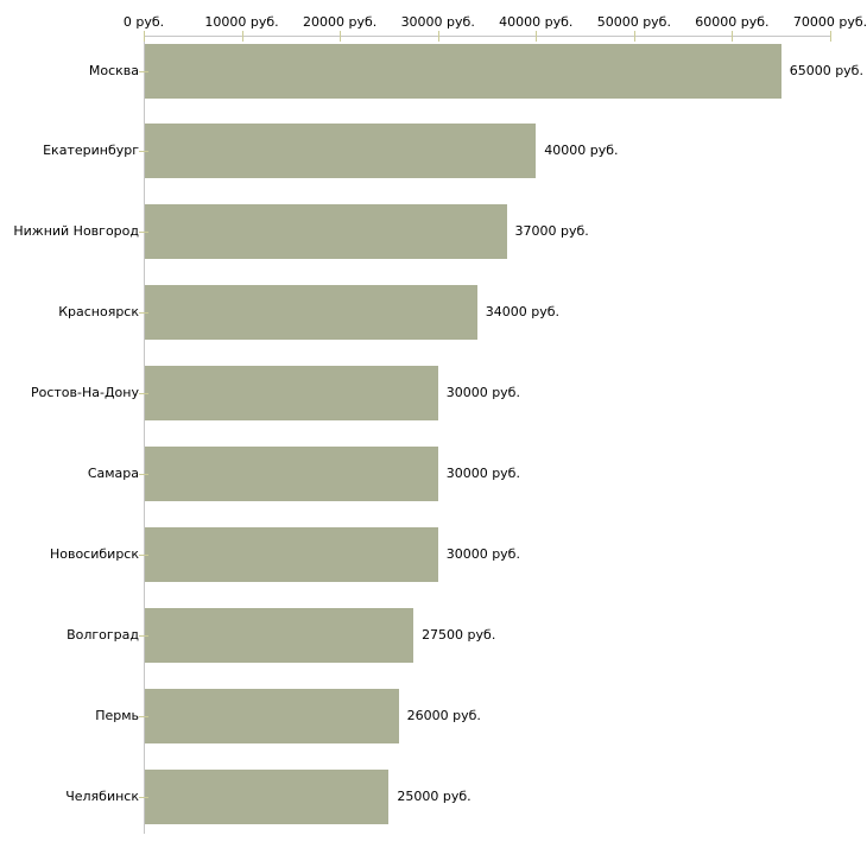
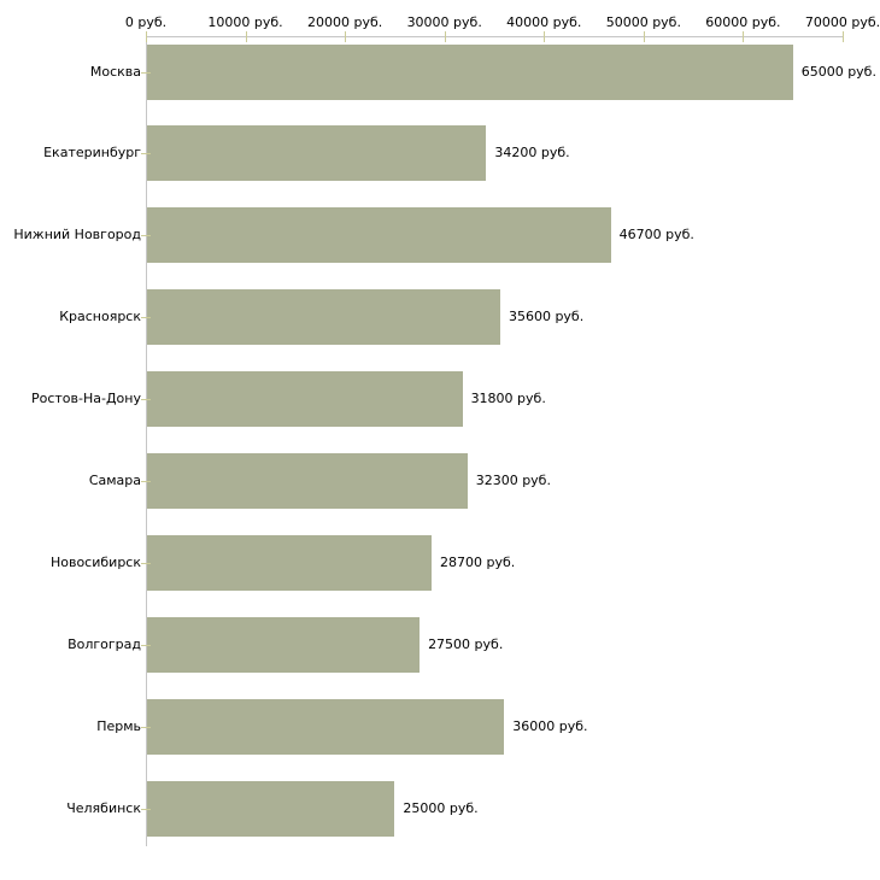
Екатеринбург: 40000 -> 34200
Нижний Новгород: 37000 -> 46700
Красноярск: 34000 -> 35600
Ростов-На-Дону: 30000 -> 31800
Самара: 30000 -> 32300
Новосибирск: 30000 -> 28700
Пермь: 26000 -> 36000
